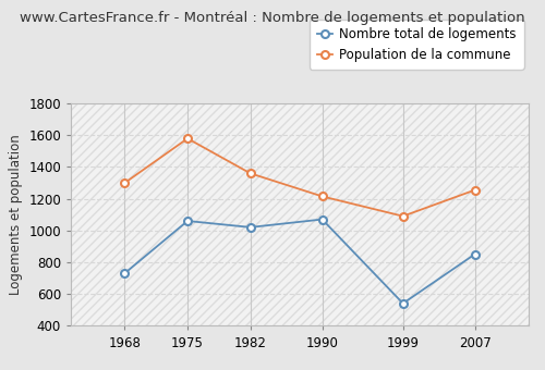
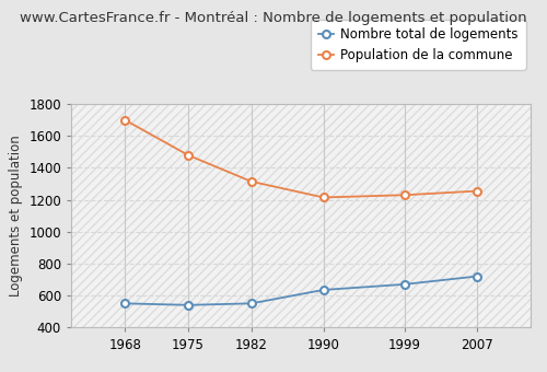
Nombre total de logements/1968: 730 -> 550
Population de la commune/1968: 1300 -> 1700
Nombre total de logements/1975: 1060 -> 540
Population de la commune/1975: 1580 -> 1480
Nombre total de logements/1982: 1020 -> 550
Population de la commune/1982: 1360 -> 1320
Nombre total de logements/1990: 1070 -> 640
Nombre total de logements/1999: 540 -> 670
Population de la commune/1999: 1090 -> 1230
Nombre total de logements/2007: 850 -> 720
